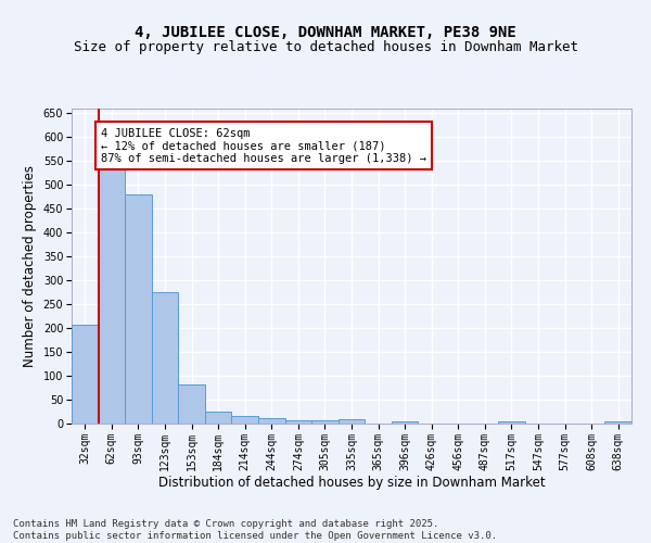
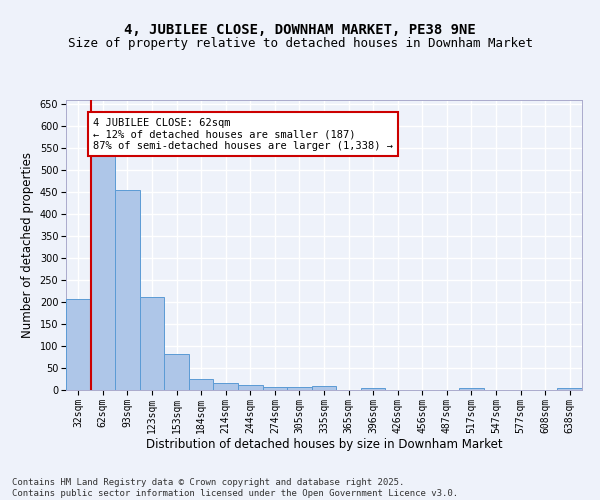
93sqm: 480 -> 455
123sqm: 275 -> 212
